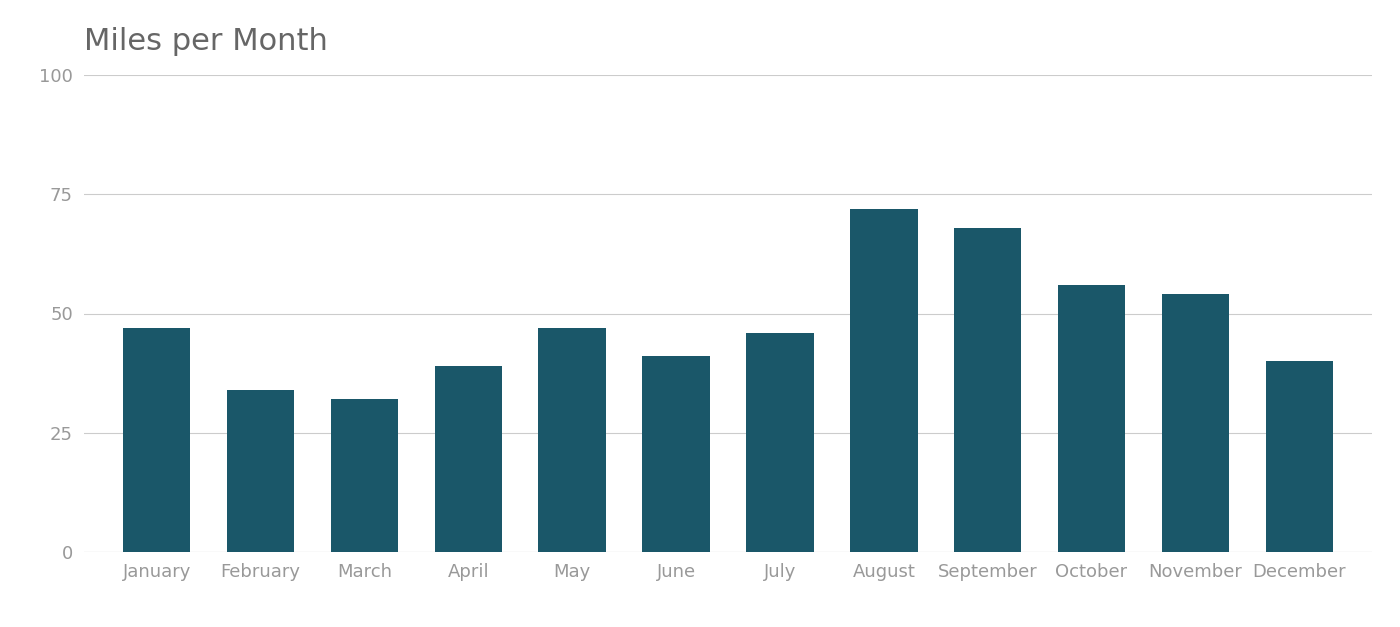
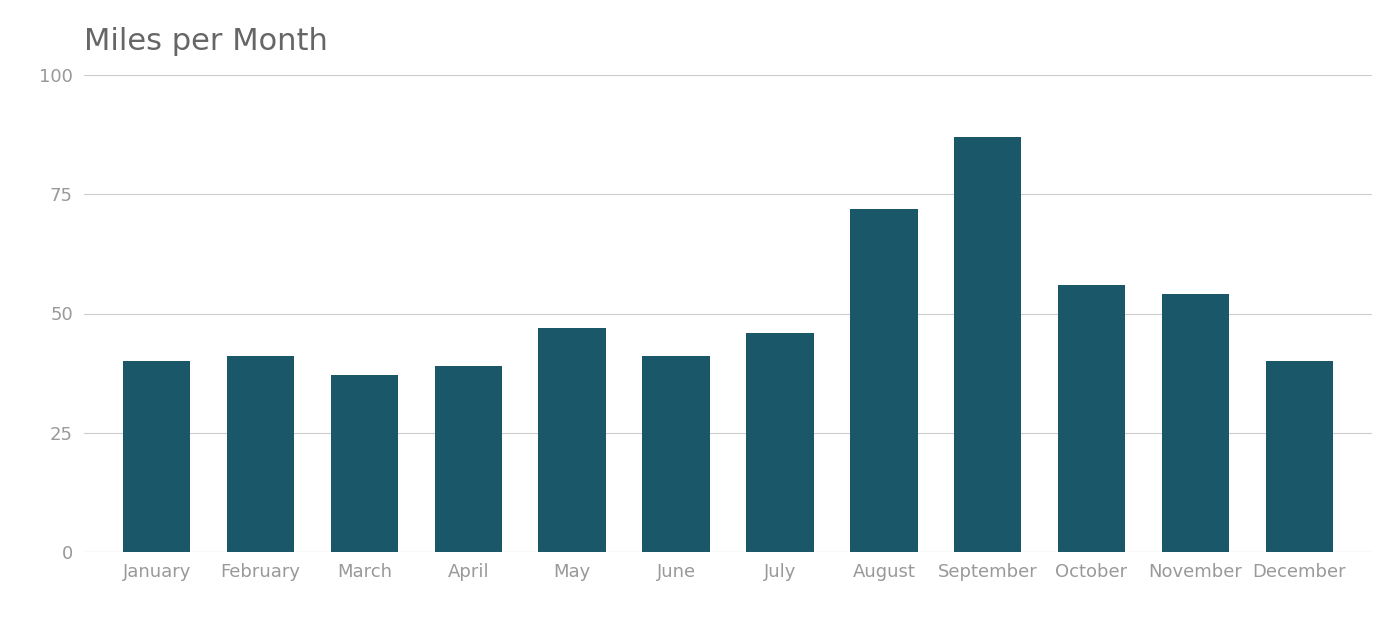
January: 47 -> 40
February: 34 -> 41
March: 32 -> 37
September: 68 -> 87
